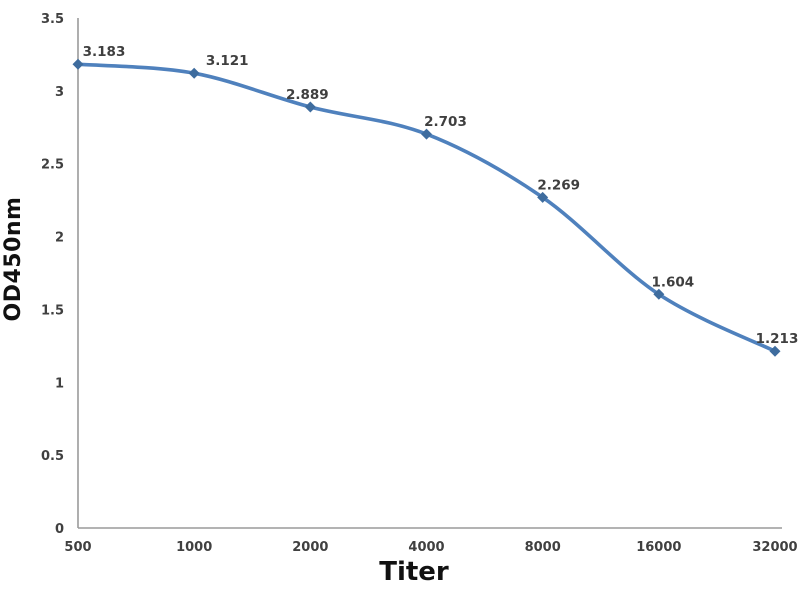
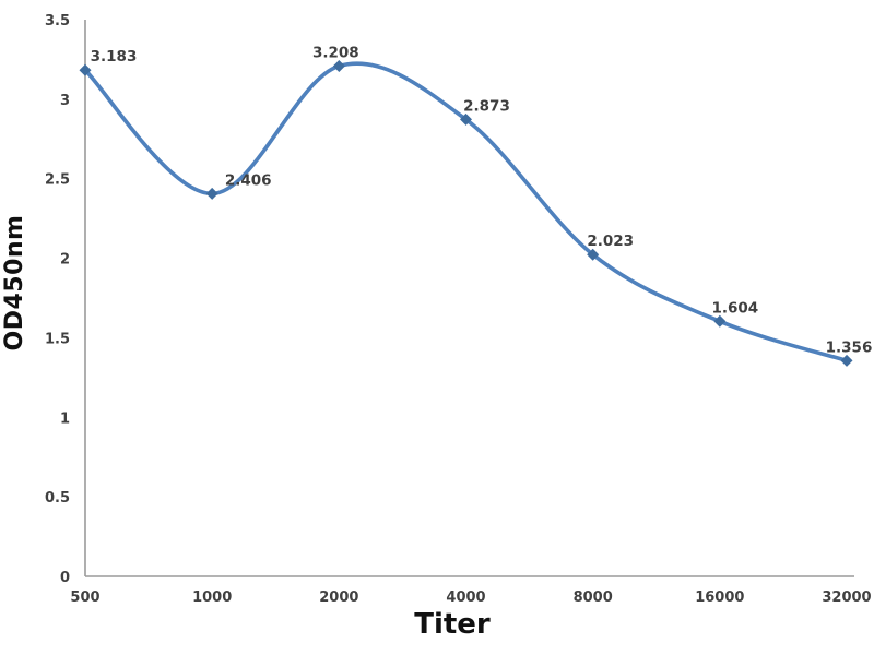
1000: 3.121 -> 2.406
2000: 2.889 -> 3.208
4000: 2.703 -> 2.873
8000: 2.269 -> 2.023
32000: 1.213 -> 1.356
